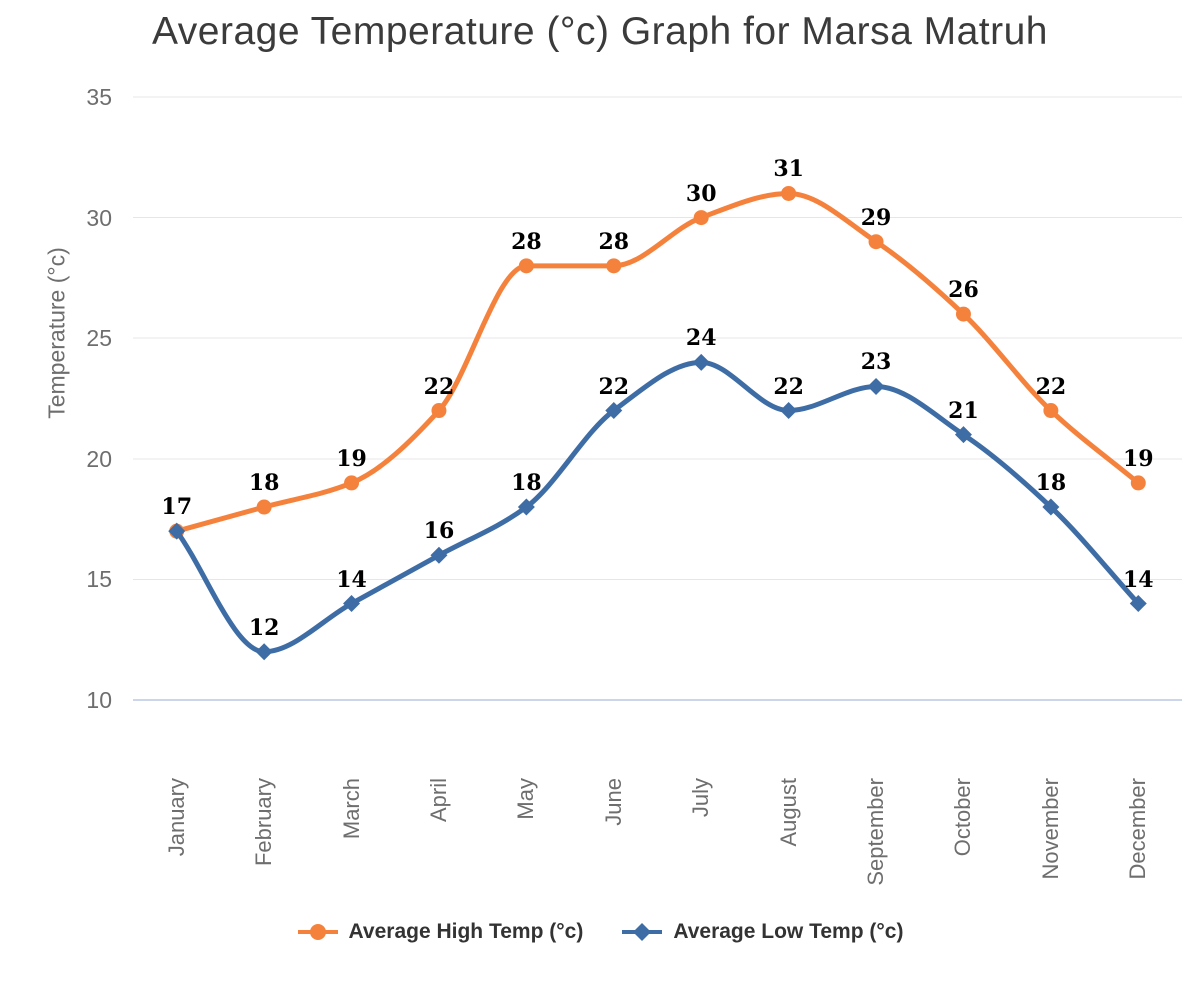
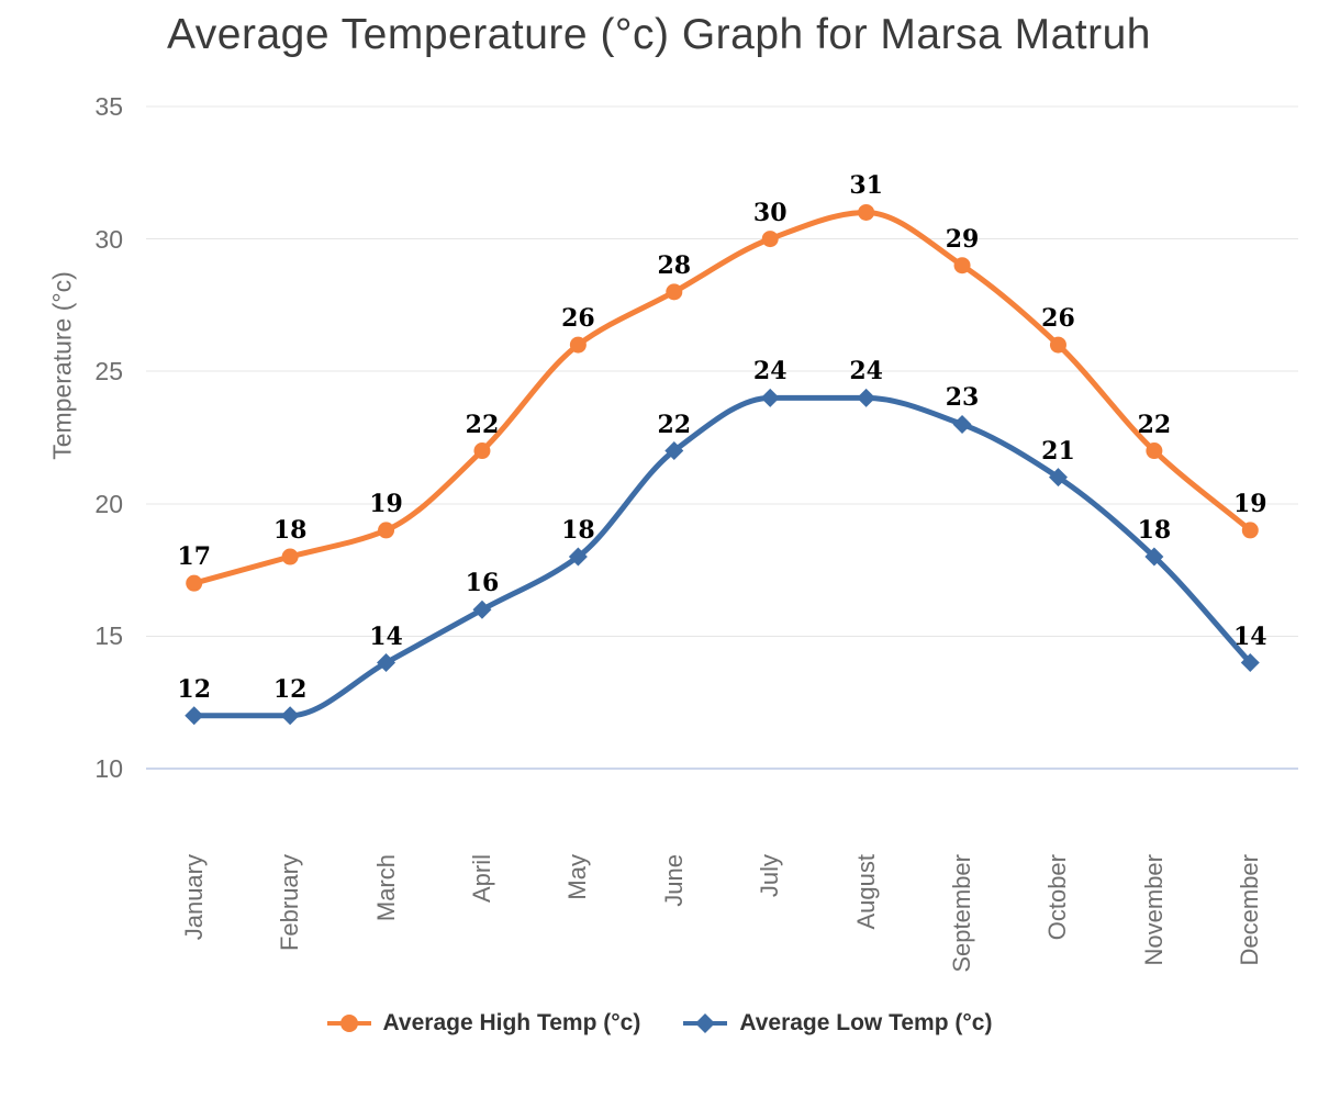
Average Low Temp (°c)/January: 17 -> 12
Average High Temp (°c)/May: 28 -> 26
Average Low Temp (°c)/August: 22 -> 24
